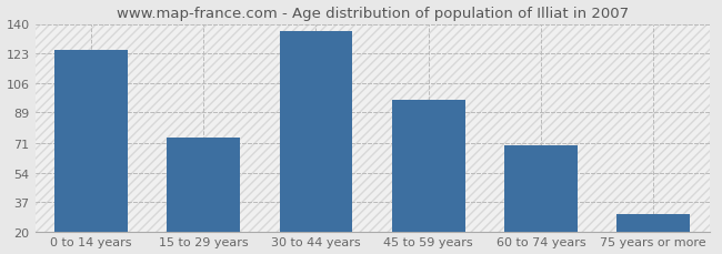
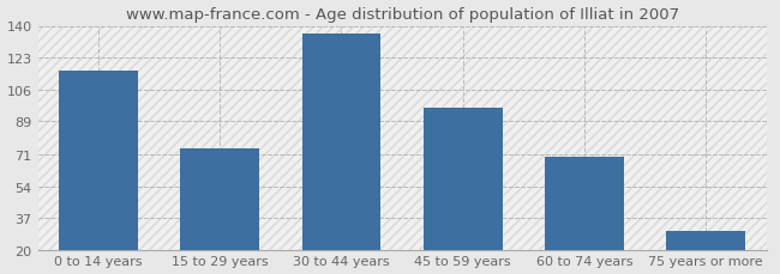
0 to 14 years: 125 -> 116
